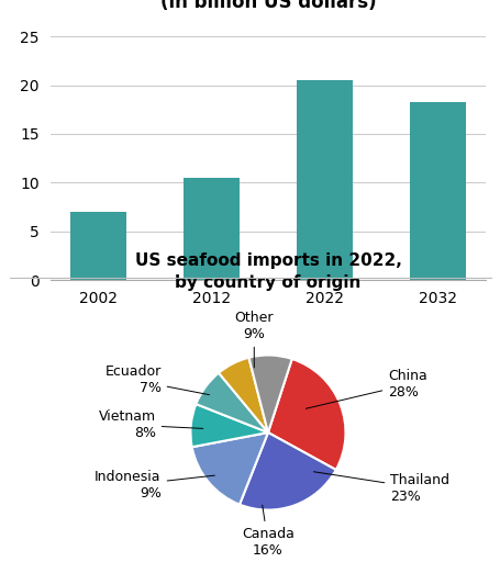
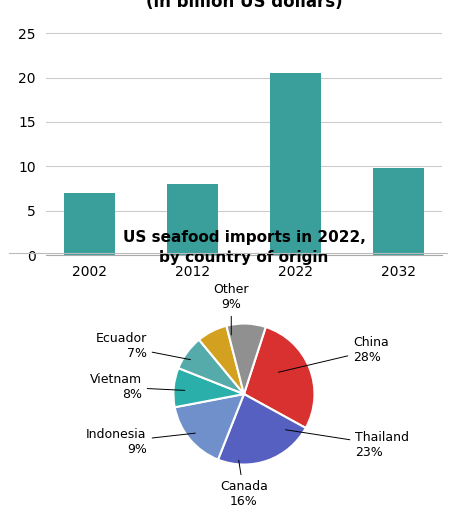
2012: 10.5 -> 8.0
2032: 18.3 -> 9.8
